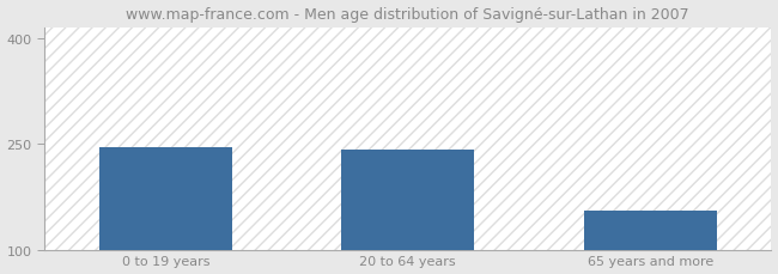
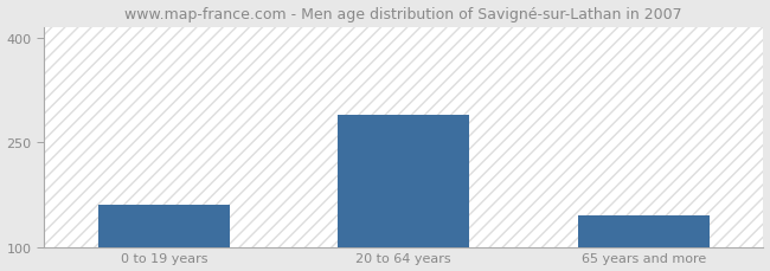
0 to 19 years: 246 -> 160
20 to 64 years: 242 -> 290
65 years and more: 156 -> 145
